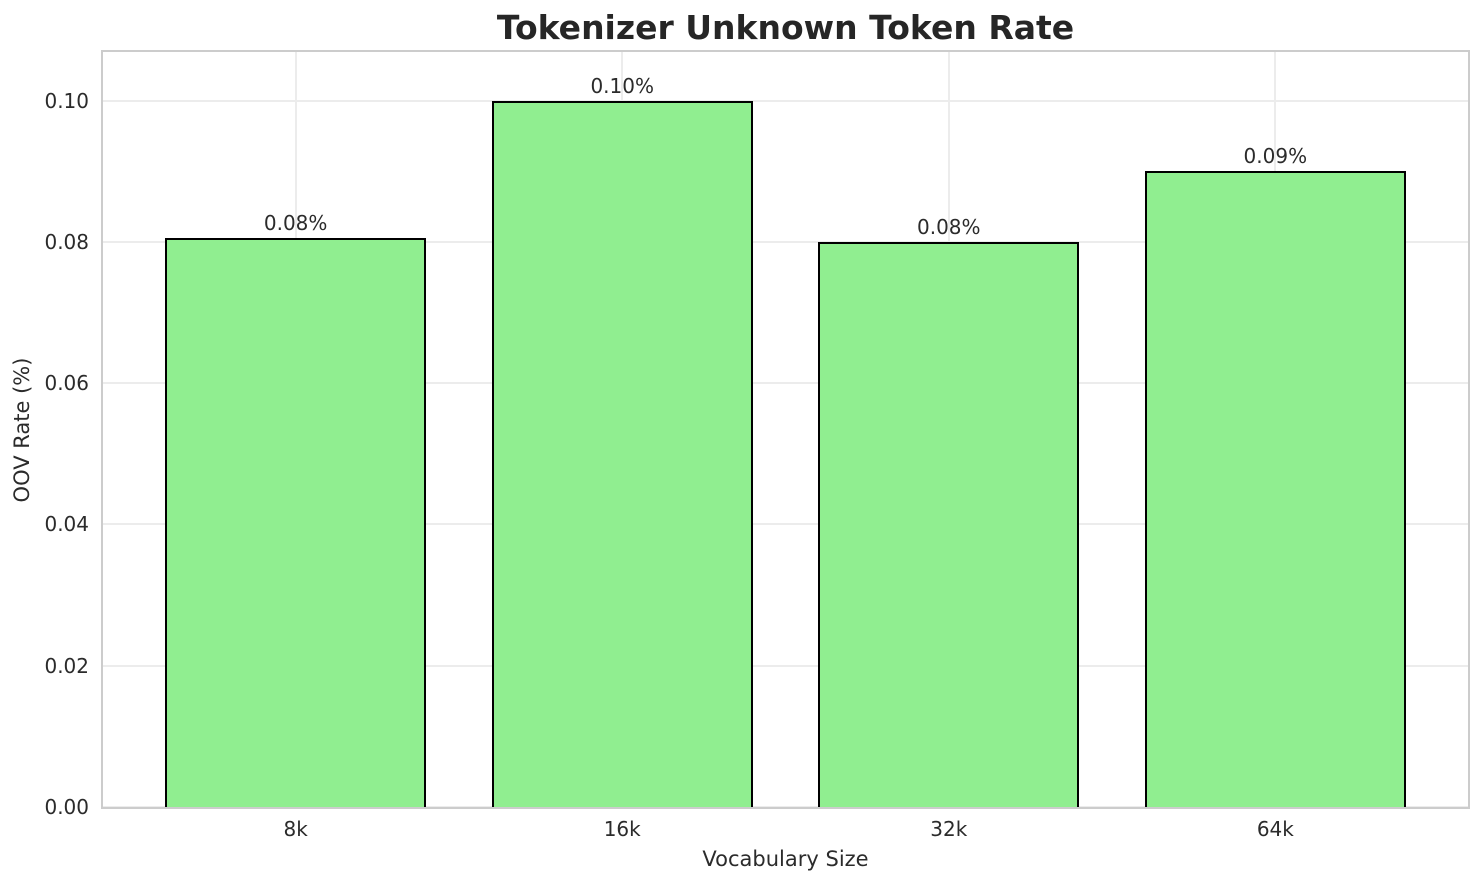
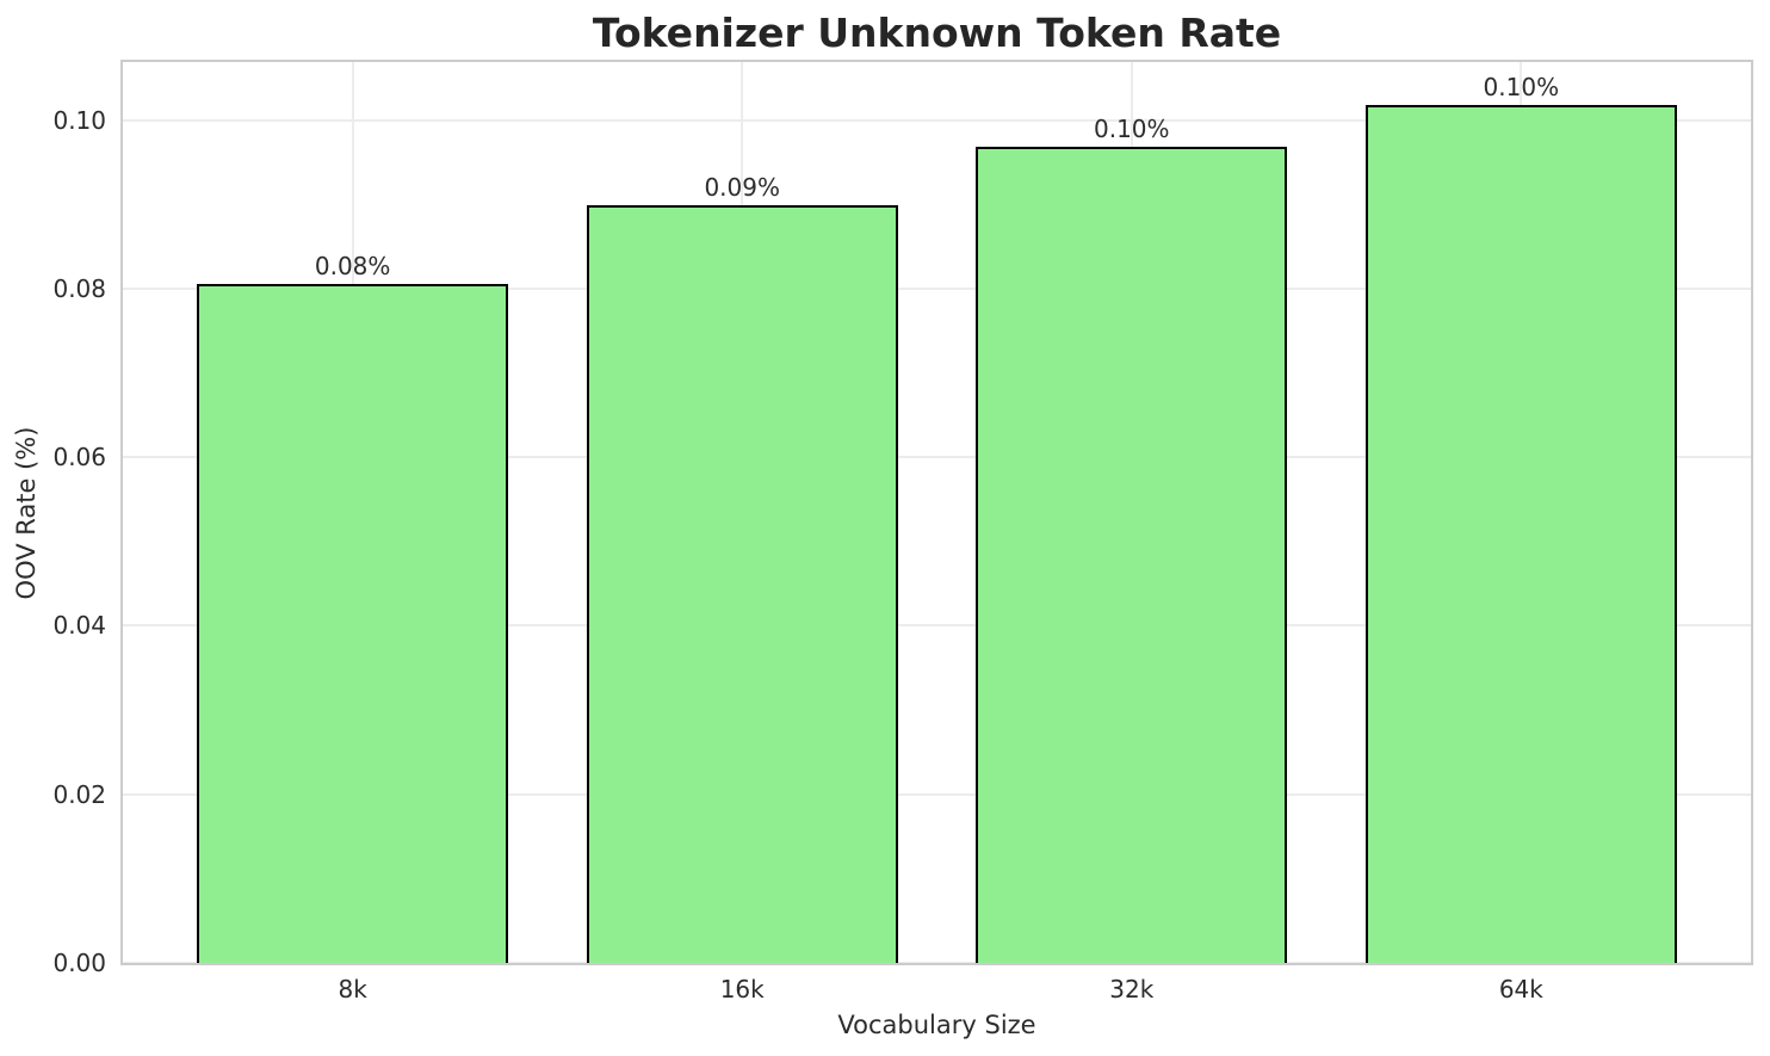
16k: 0.10% -> 0.09%
32k: 0.08% -> 0.10%
64k: 0.09% -> 0.10%
